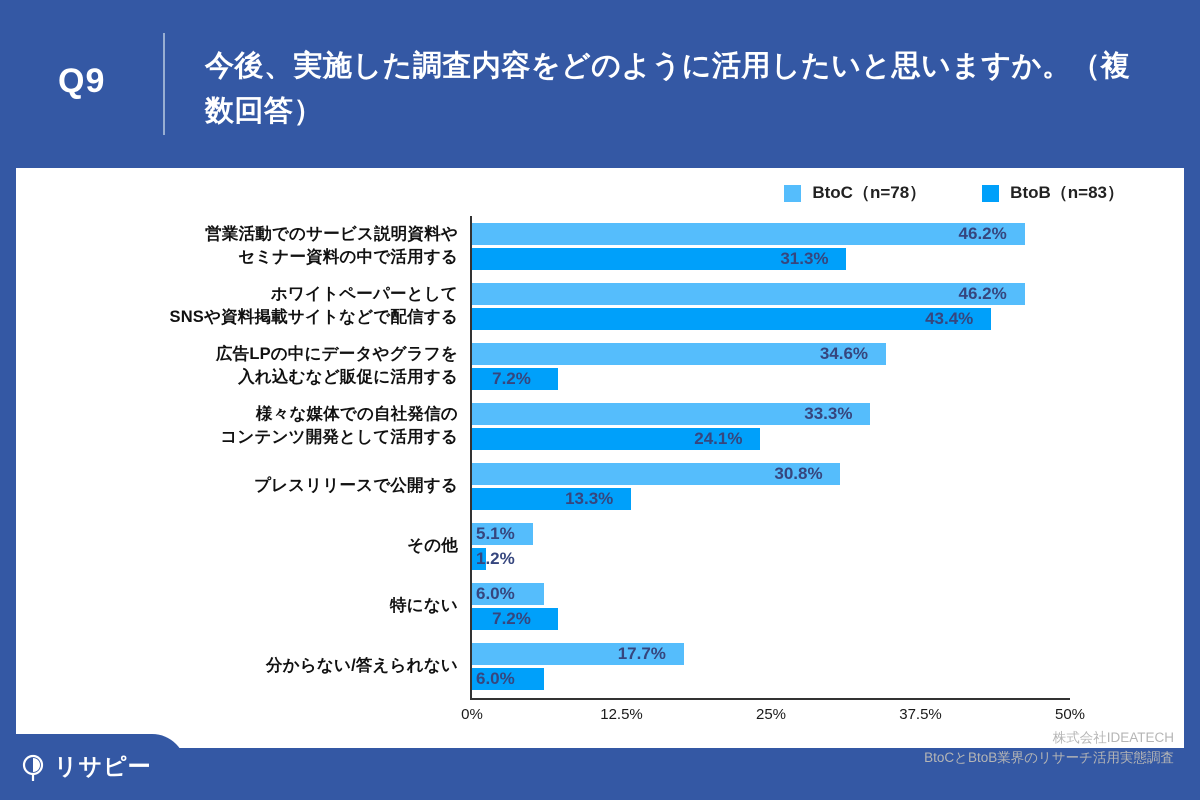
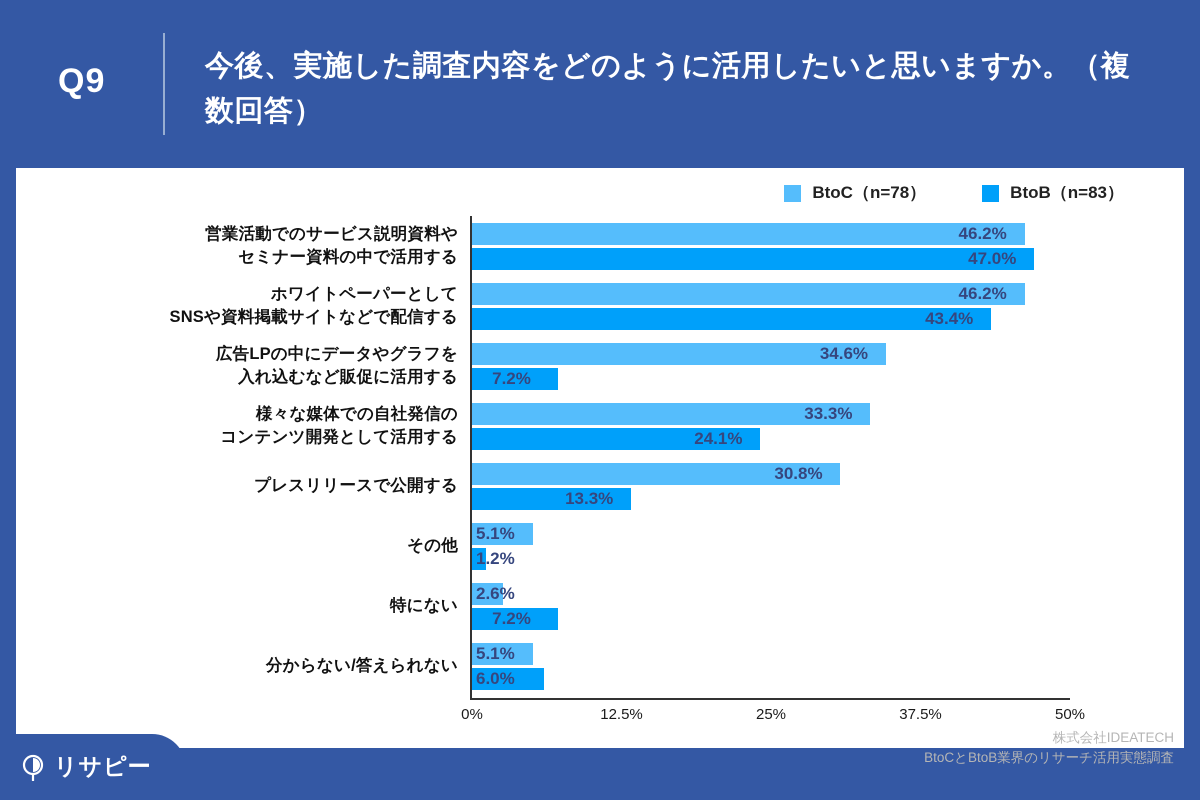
BtoB（n=83）/営業活動でのサービス説明資料や セミナー資料の中で活用する: 31.3% -> 47.0%
BtoC（n=78）/特にない: 6.0% -> 2.6%
BtoC（n=78）/分からない/答えられない: 17.7% -> 5.1%
